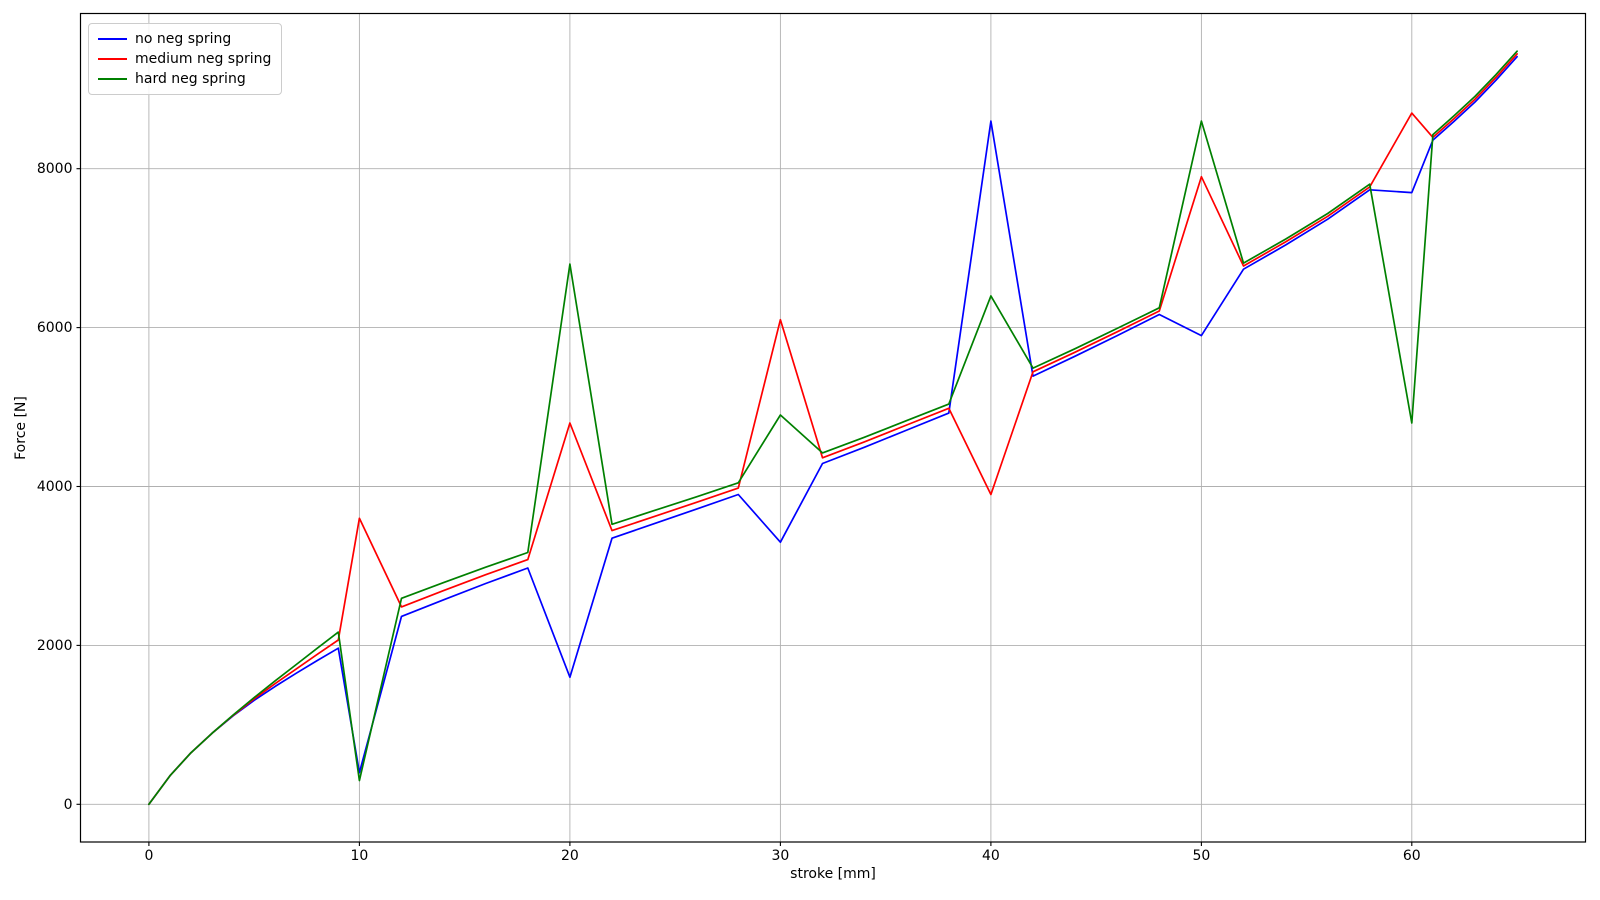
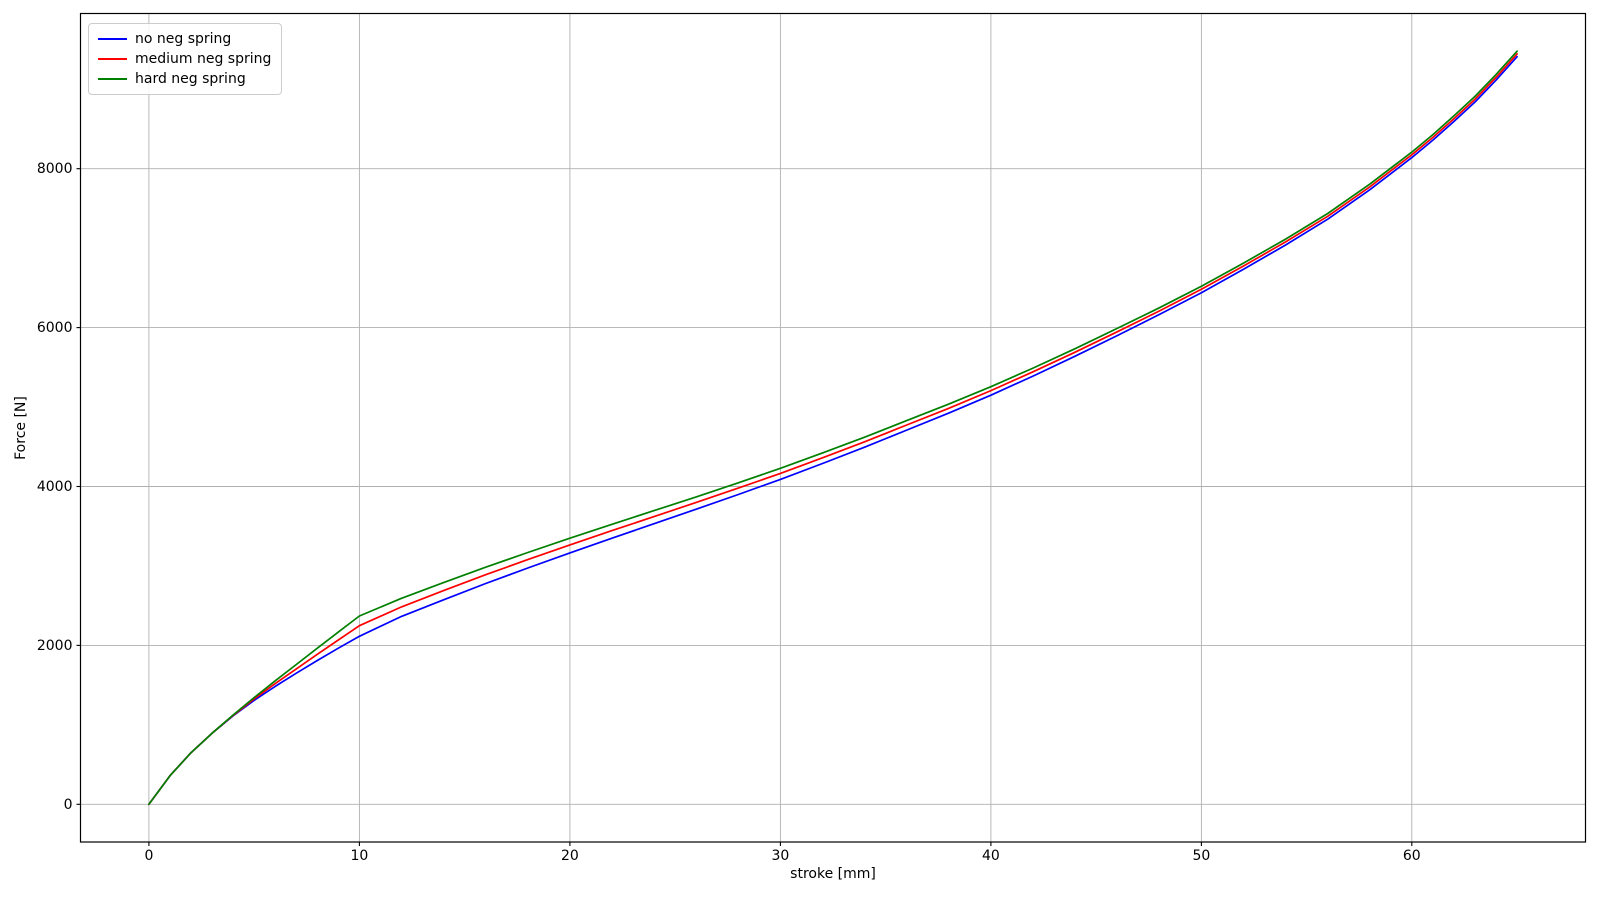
no neg spring/10: 400 -> 2100
medium neg spring/10: 3600 -> 2200
hard neg spring/10: 300 -> 2400
no neg spring/20: 1600 -> 3200
medium neg spring/20: 4800 -> 3300
hard neg spring/20: 6800 -> 3400
no neg spring/30: 3300 -> 4100
medium neg spring/30: 6100 -> 4200
hard neg spring/30: 4900 -> 4200
no neg spring/40: 8600 -> 5200
medium neg spring/40: 3900 -> 5200
hard neg spring/40: 6400 -> 5300
no neg spring/50: 5900 -> 6400
medium neg spring/50: 7900 -> 6500
hard neg spring/50: 8600 -> 6500
no neg spring/60: 7700 -> 8100
medium neg spring/60: 8700 -> 8200
hard neg spring/60: 4800 -> 8200
